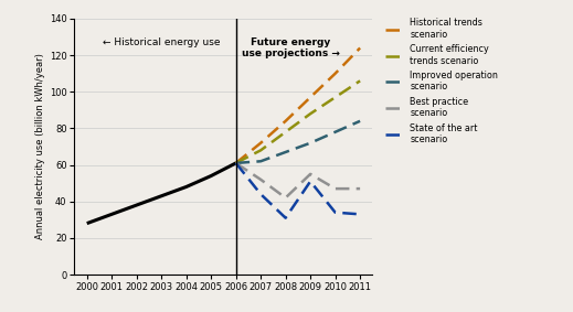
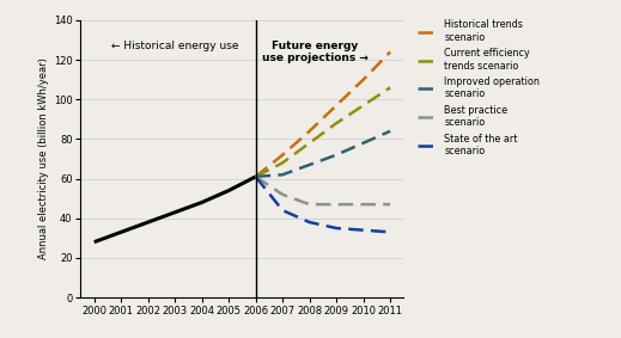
Best practice scenario/2008: 42 -> 47
State of the art scenario/2008: 31 -> 38
Best practice scenario/2009: 55 -> 47
State of the art scenario/2009: 51 -> 35
